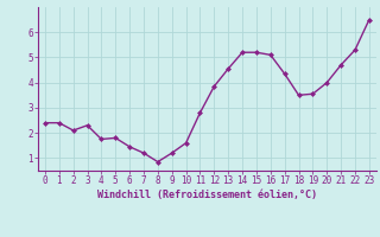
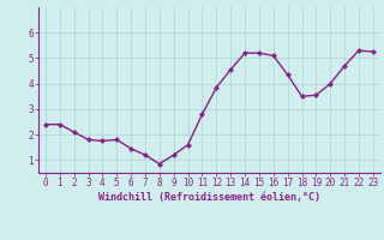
3: 2.30 -> 1.80
23: 6.50 -> 5.25
